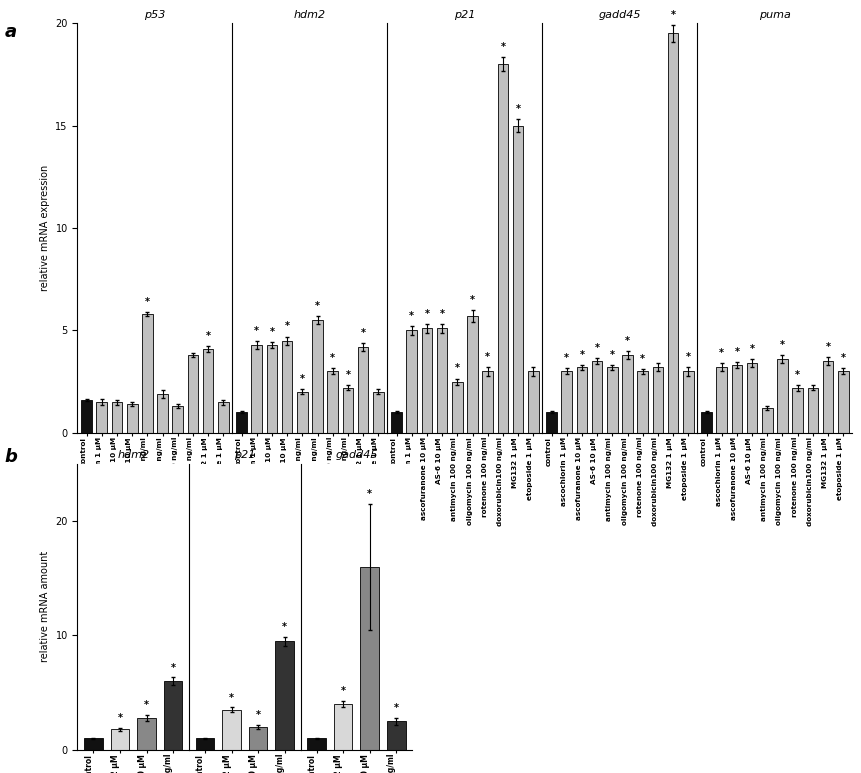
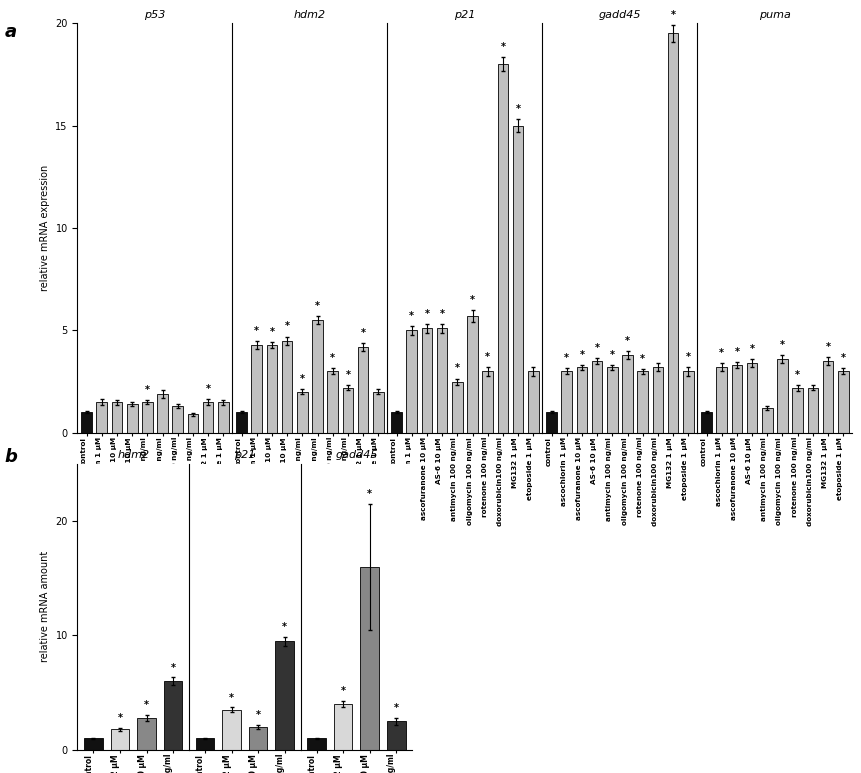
p53/control: 1.6 -> 1.0
p53/antimycin 100 ng/ml: 5.8 -> 1.5
p53/doxorubicin100 ng/ml: 3.8 -> 0.9
p53/MG132 1 μM: 4.1 -> 1.5
